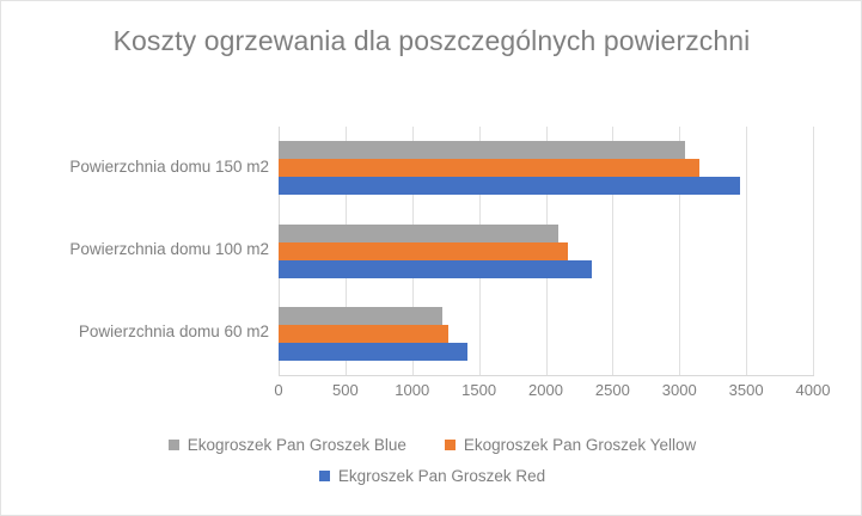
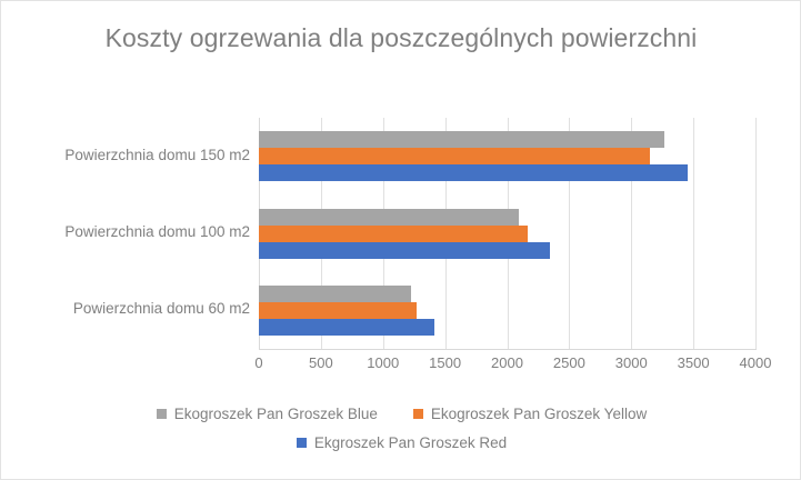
Ekogroszek Pan Groszek Blue/Powierzchnia domu 150 m2: 3040 -> 3270
